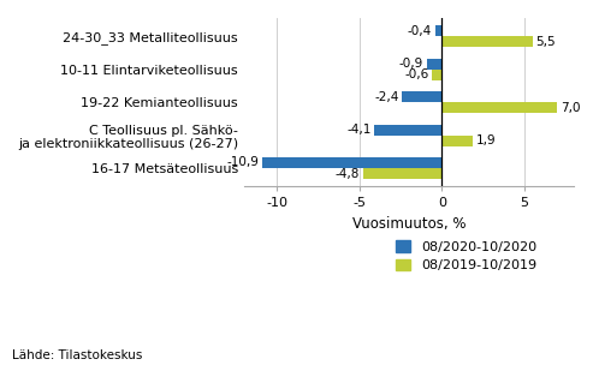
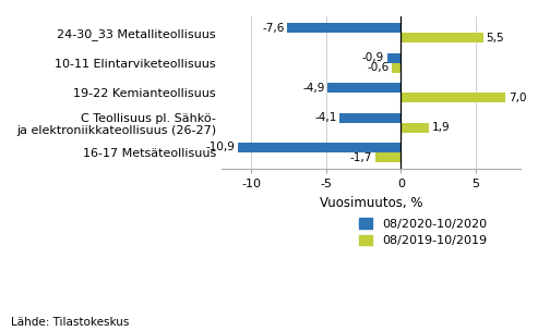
08/2020-10/2020/24-30_33 Metalliteollisuus: -0,4 -> -7,6
08/2020-10/2020/19-22 Kemianteollisuus: -2,4 -> -4,9
08/2019-10/2019/16-17 Metsäteollisuus: -4,8 -> -1,7
